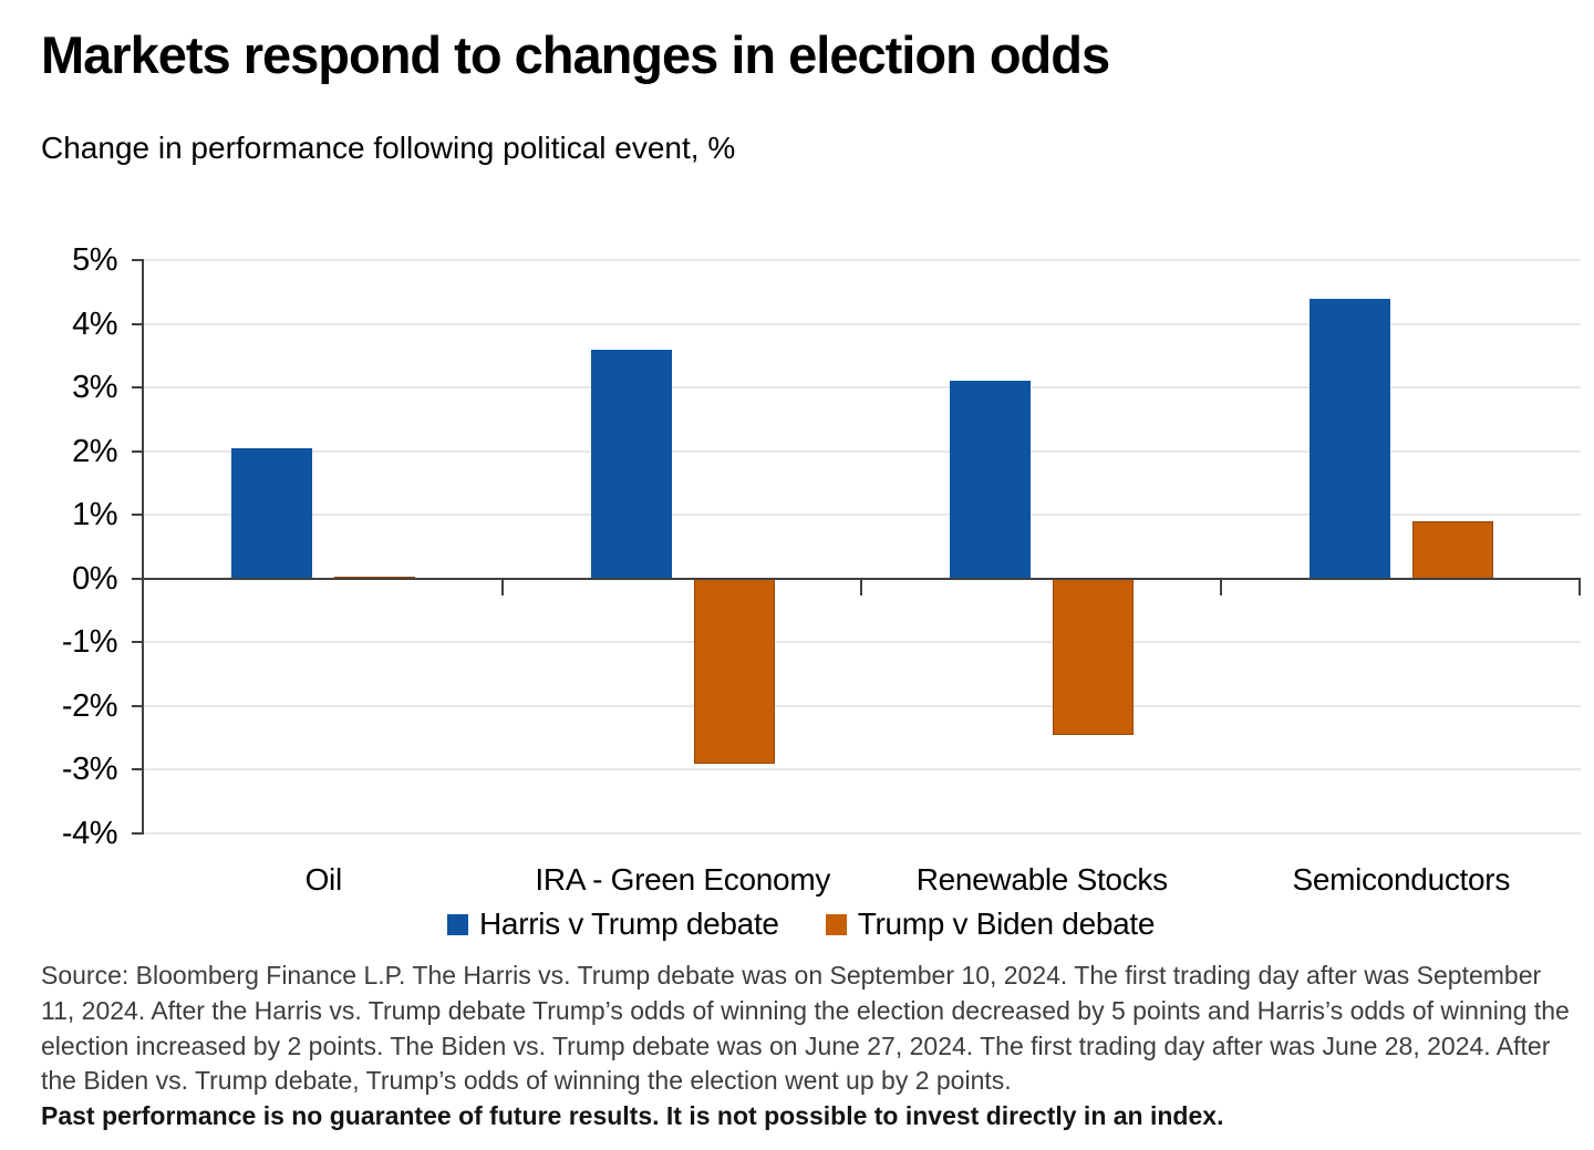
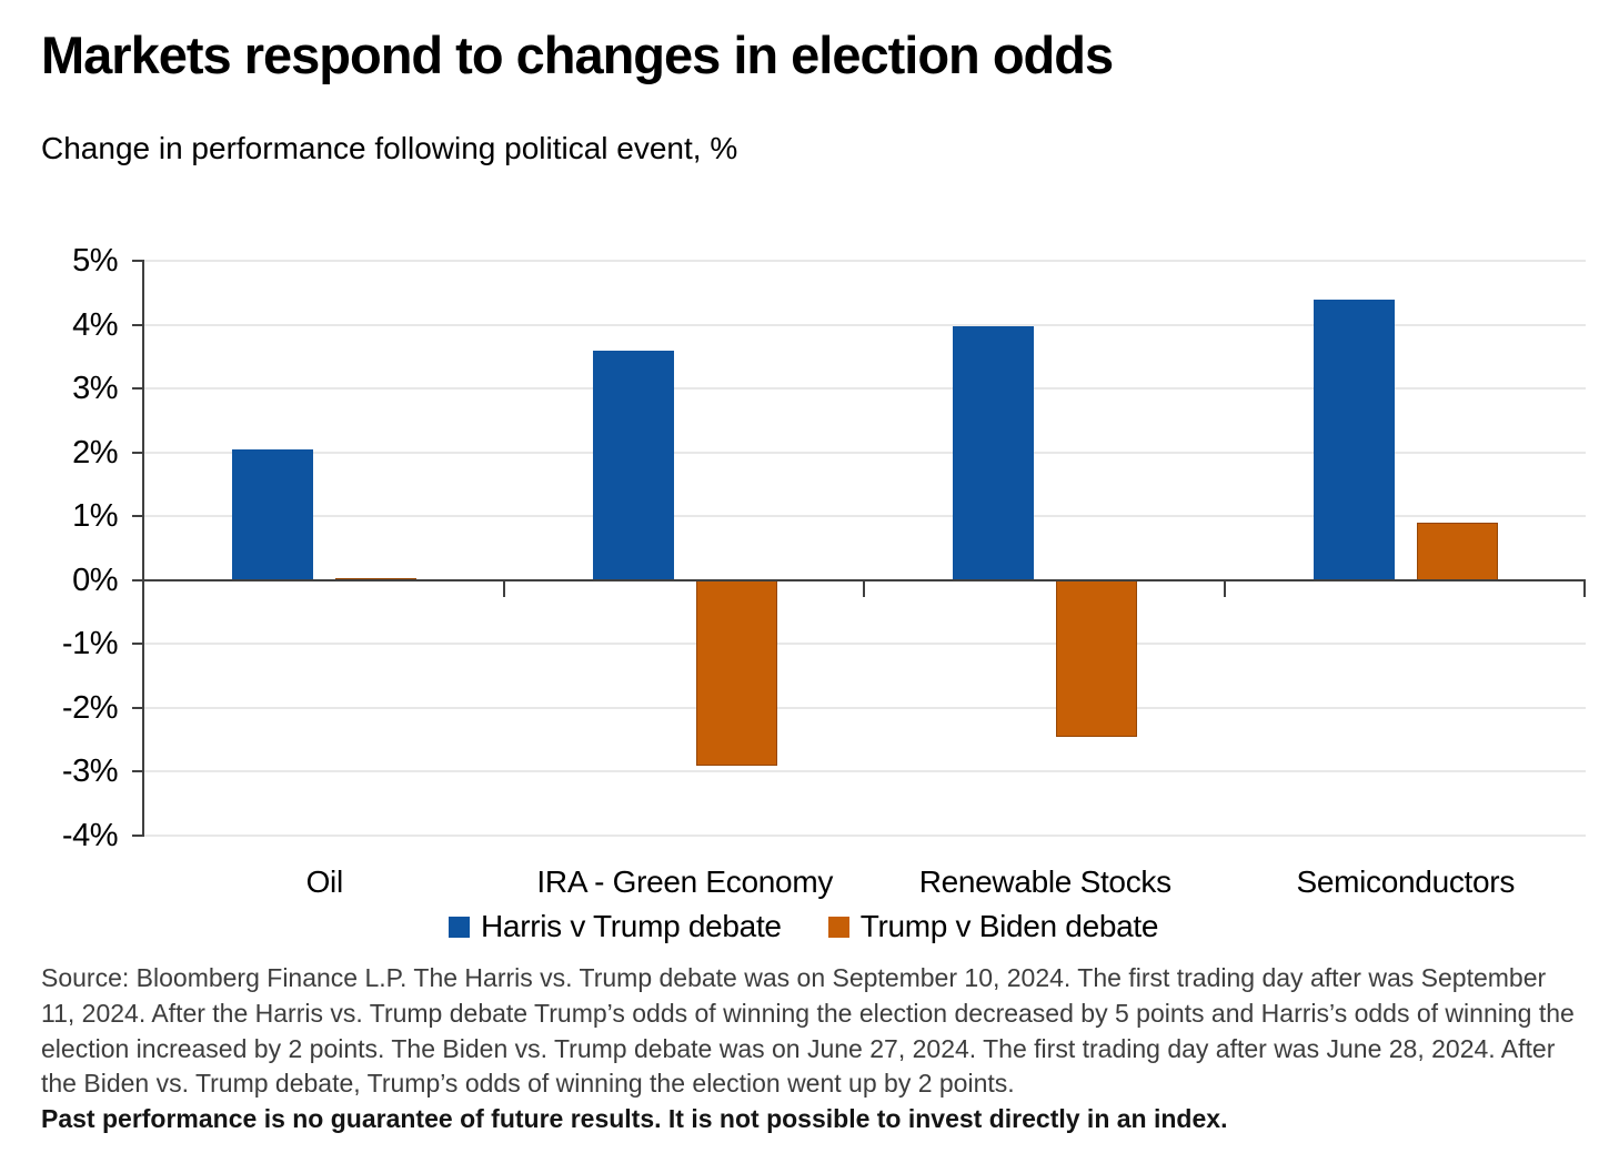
Harris v Trump debate/Renewable Stocks: 3.1% -> 4.0%
